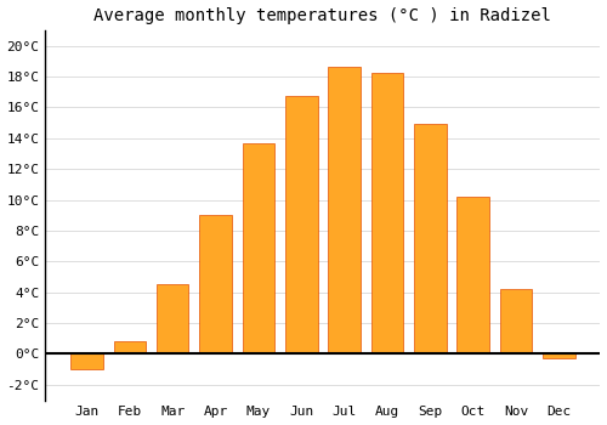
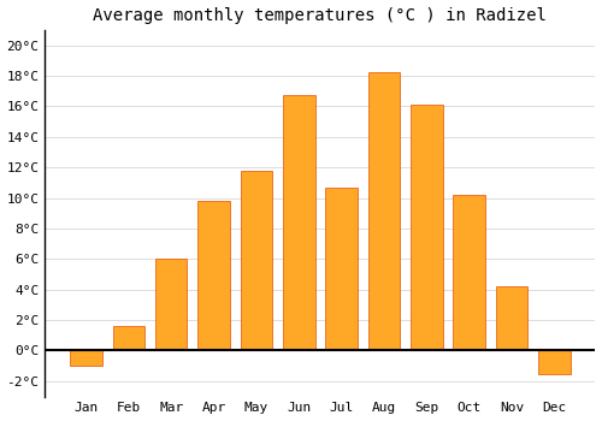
Feb: 0.8°C -> 1.6°C
Mar: 4.5°C -> 6.0°C
Apr: 9.0°C -> 9.8°C
May: 13.7°C -> 11.8°C
Jul: 18.6°C -> 10.7°C
Sep: 14.9°C -> 16.1°C
Dec: -0.3°C -> -1.5°C
